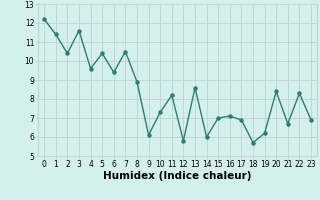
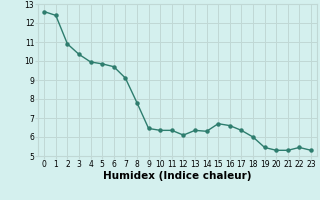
0: 12.2 -> 12.6
1: 11.4 -> 12.4
2: 10.4 -> 10.9
3: 11.6 -> 10.3
4: 9.6 -> 9.9
5: 10.4 -> 9.8
6: 9.4 -> 9.7
7: 10.5 -> 9.1
8: 8.9 -> 7.8
9: 6.1 -> 6.5
10: 7.3 -> 6.3
11: 8.2 -> 6.3
12: 5.8 -> 6.1
13: 8.6 -> 6.3
14: 6.0 -> 6.3
15: 7.0 -> 6.7
16: 7.1 -> 6.6
17: 6.9 -> 6.3
18: 5.7 -> 6.0
19: 6.2 -> 5.5
20: 8.4 -> 5.3
21: 6.7 -> 5.3
22: 8.3 -> 5.5
23: 6.9 -> 5.3
